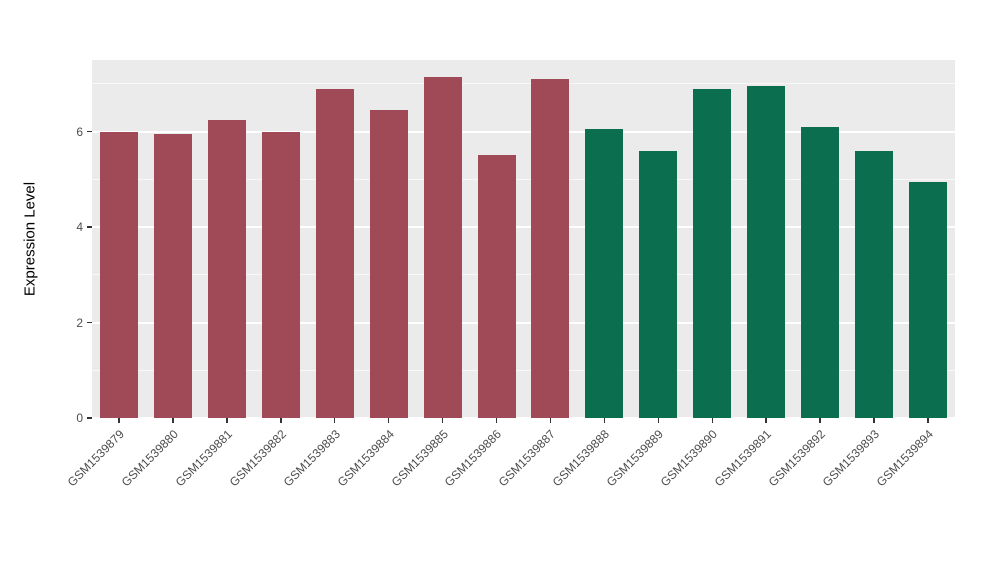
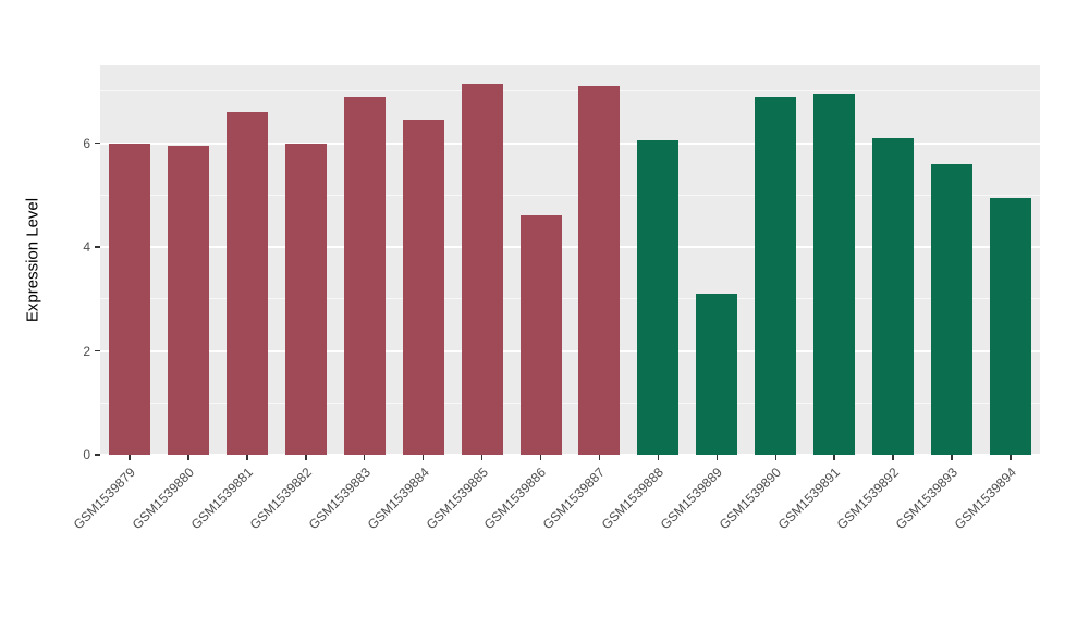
GSM1539881: 6.2 -> 6.6
GSM1539886: 5.5 -> 4.6
GSM1539889: 5.6 -> 3.1
